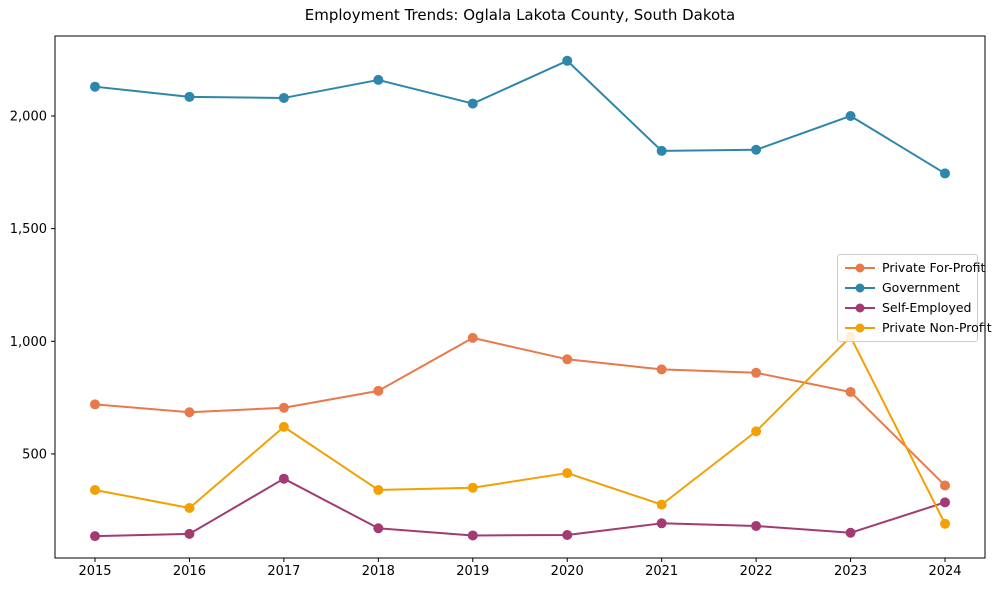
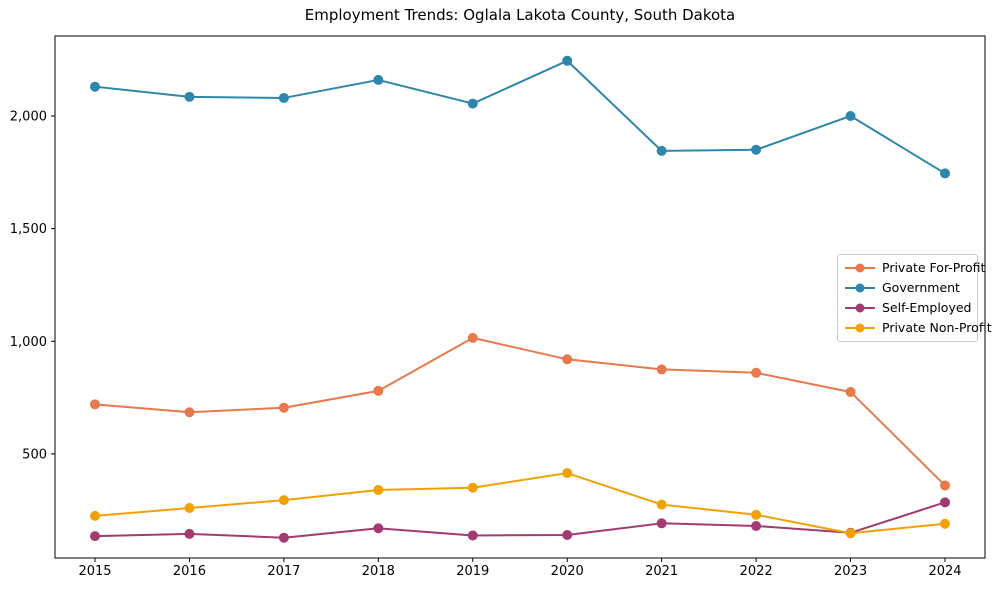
Private Non-Profit/2015: 340 -> 220
Self-Employed/2017: 390 -> 130
Private Non-Profit/2017: 620 -> 300
Private Non-Profit/2022: 600 -> 230
Private Non-Profit/2023: 1020 -> 150
